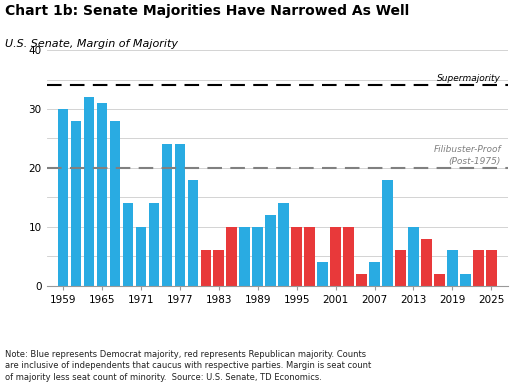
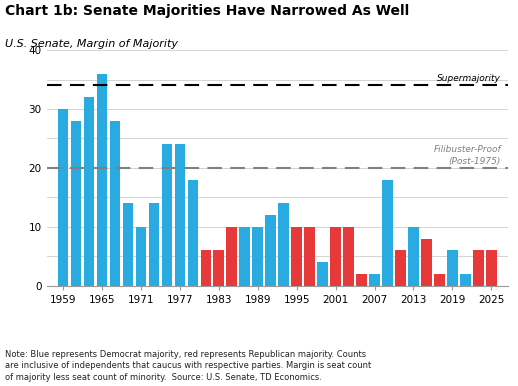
1965: 31 -> 36
2007: 4 -> 2
